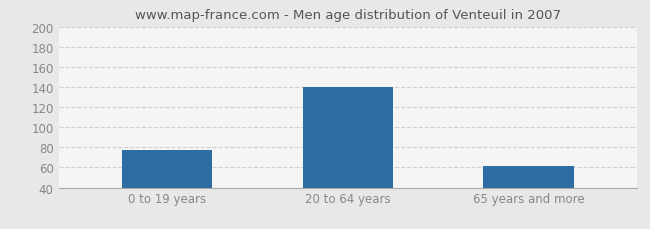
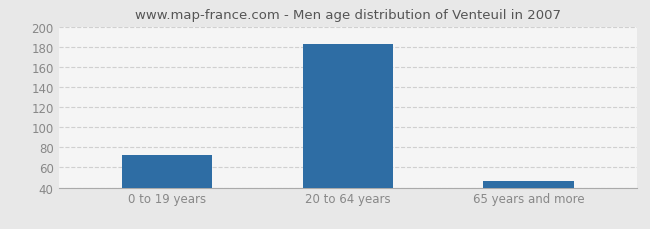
0 to 19 years: 77 -> 72
20 to 64 years: 140 -> 183
65 years and more: 61 -> 47
